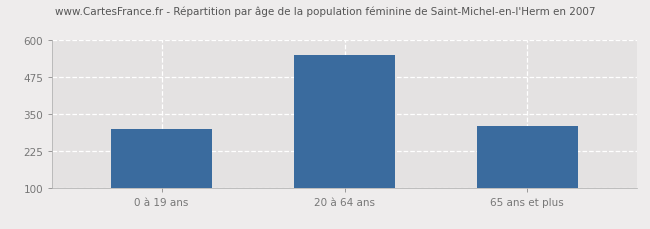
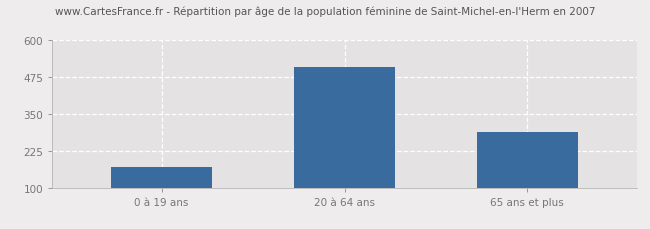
0 à 19 ans: 300 -> 170
20 à 64 ans: 550 -> 510
65 ans et plus: 310 -> 290
